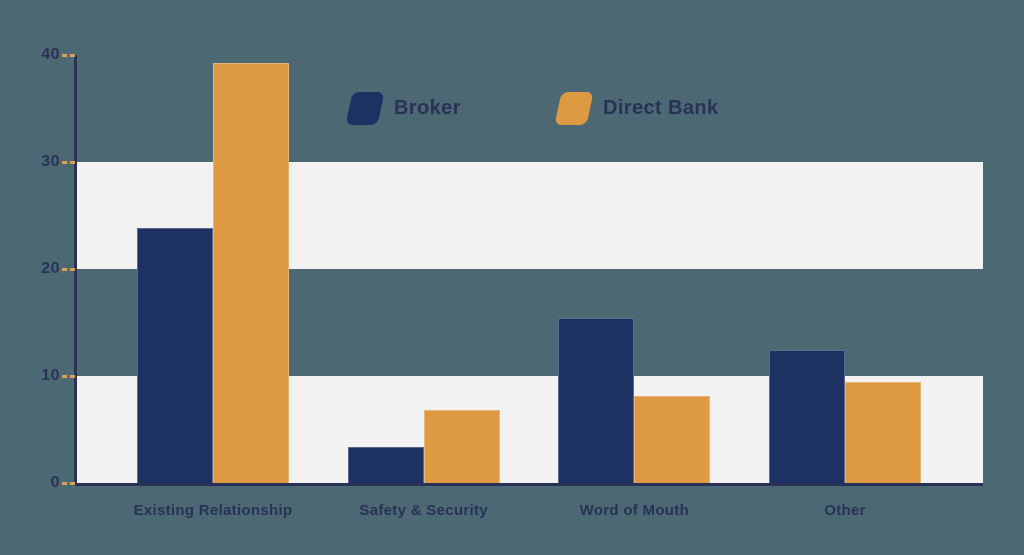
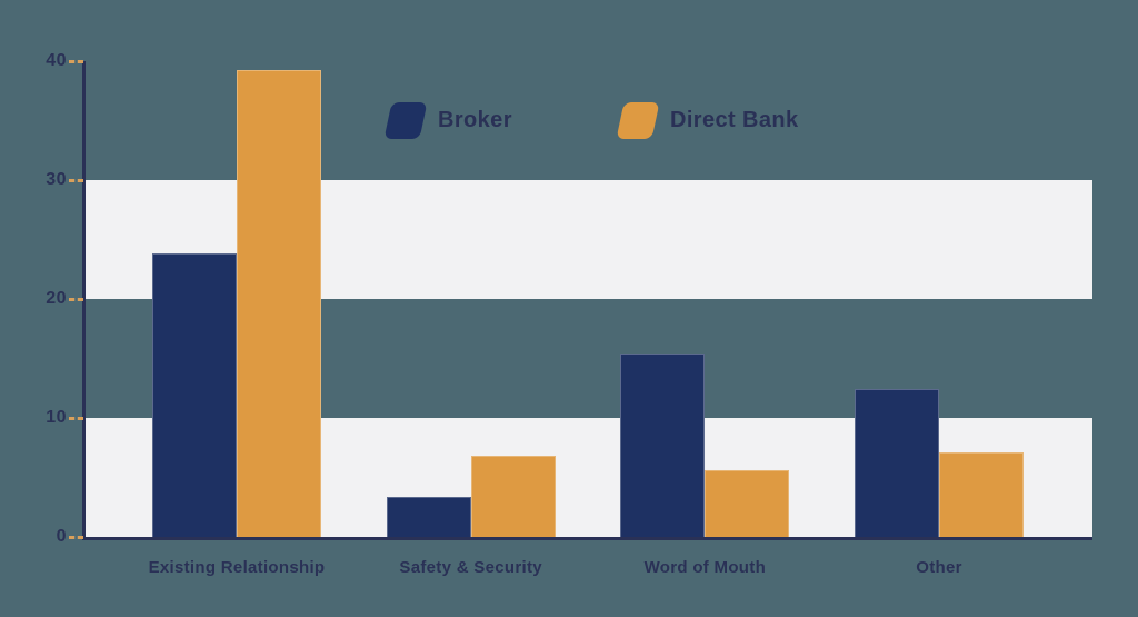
Direct Bank/Word of Mouth: 8.1 -> 5.6
Direct Bank/Other: 9.4 -> 7.1
